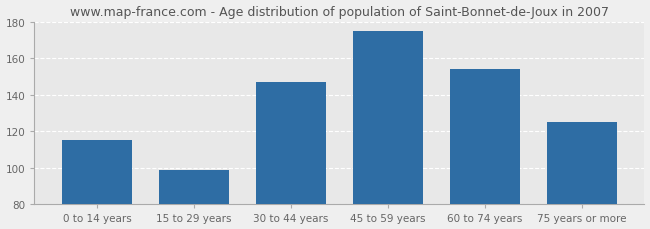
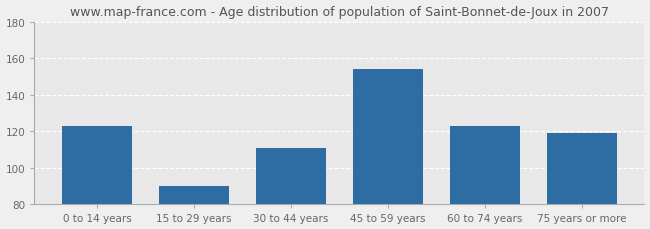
0 to 14 years: 115 -> 123
15 to 29 years: 99 -> 90
30 to 44 years: 147 -> 111
45 to 59 years: 175 -> 154
60 to 74 years: 154 -> 123
75 years or more: 125 -> 119
